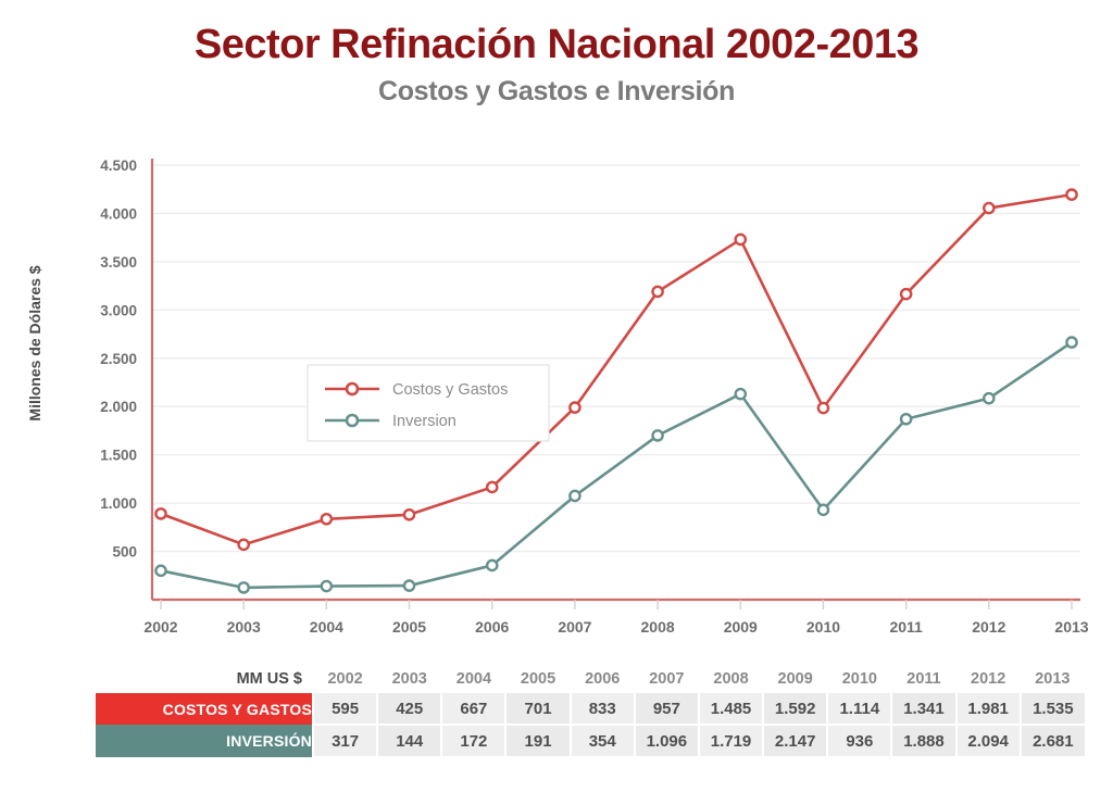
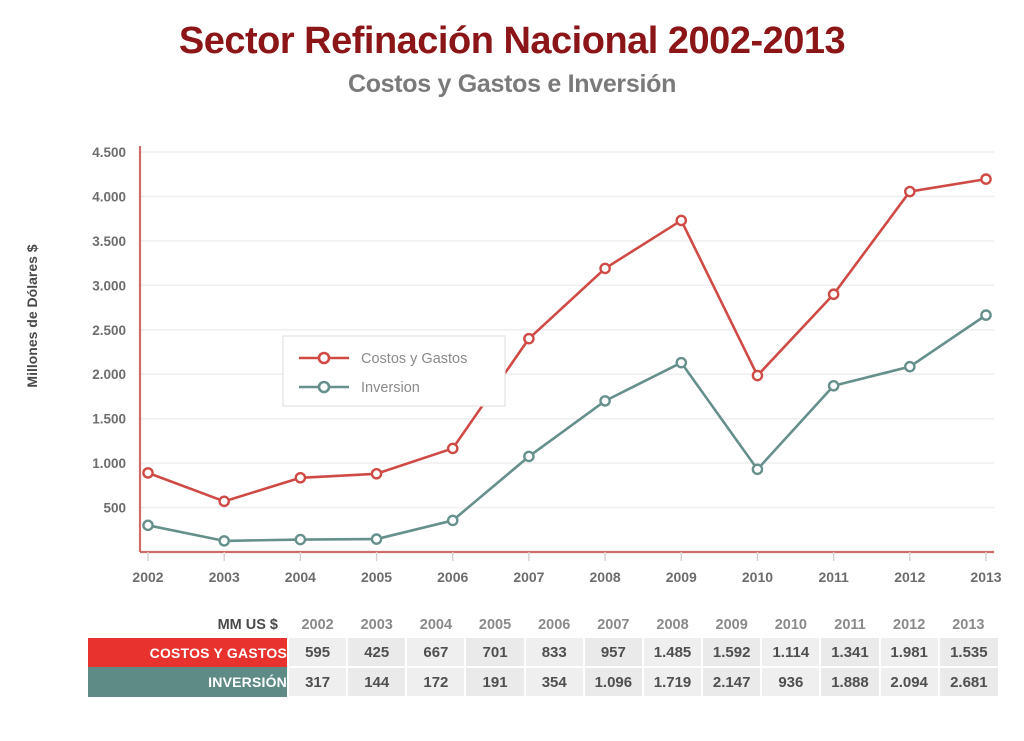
Costos y Gastos/2007: 2000 -> 2400
Costos y Gastos/2011: 3200 -> 2900
